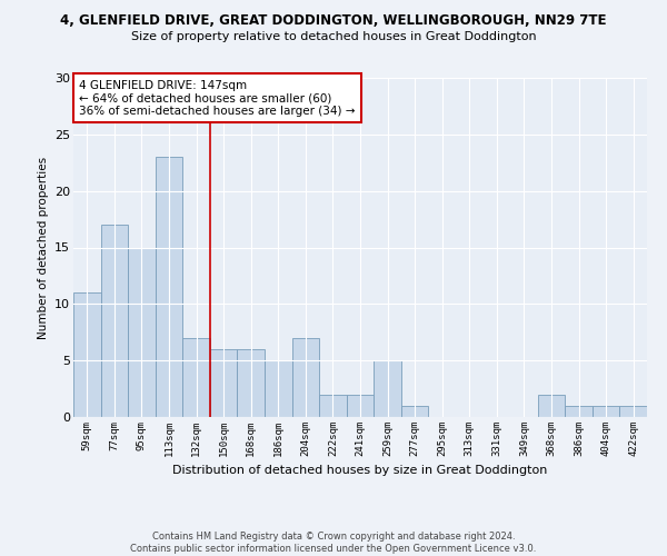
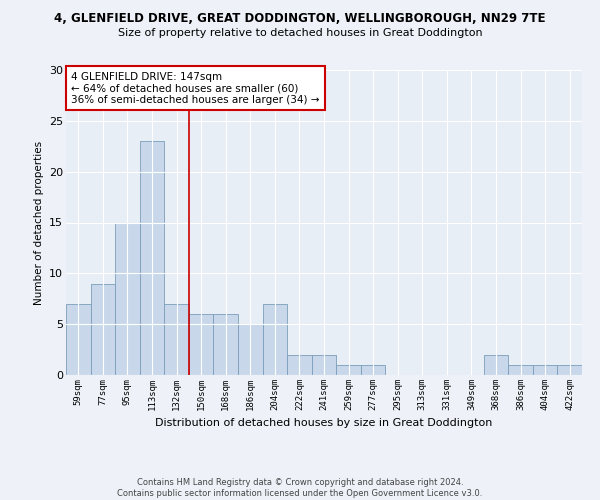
59sqm: 11 -> 7
77sqm: 17 -> 9
259sqm: 5 -> 1
